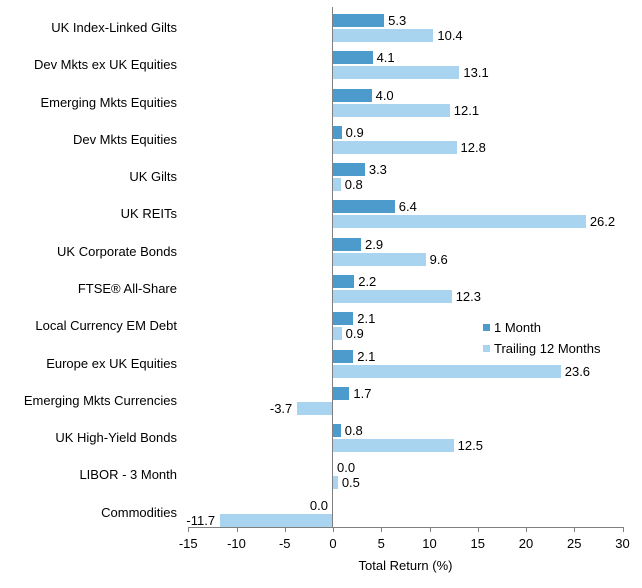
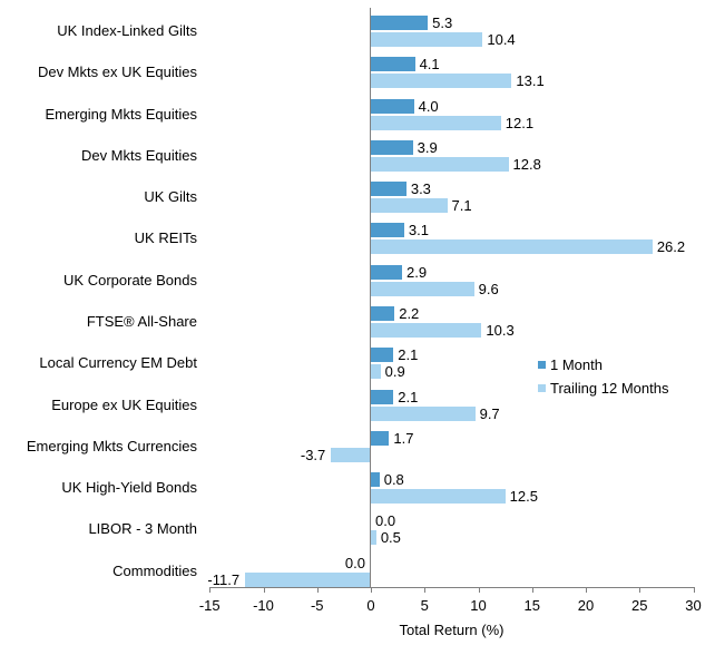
1 Month/Dev Mkts Equities: 0.9 -> 3.9
Trailing 12 Months/UK Gilts: 0.8 -> 7.1
1 Month/UK REITs: 6.4 -> 3.1
Trailing 12 Months/FTSE® All-Share: 12.3 -> 10.3
Trailing 12 Months/Europe ex UK Equities: 23.6 -> 9.7
